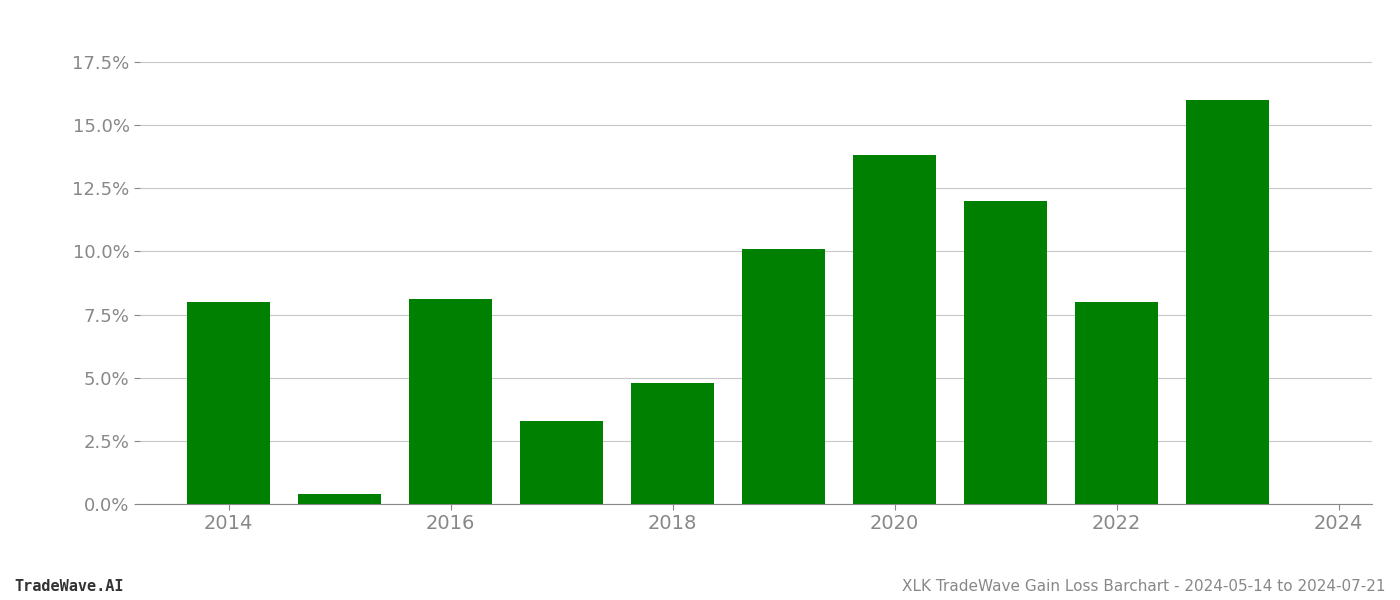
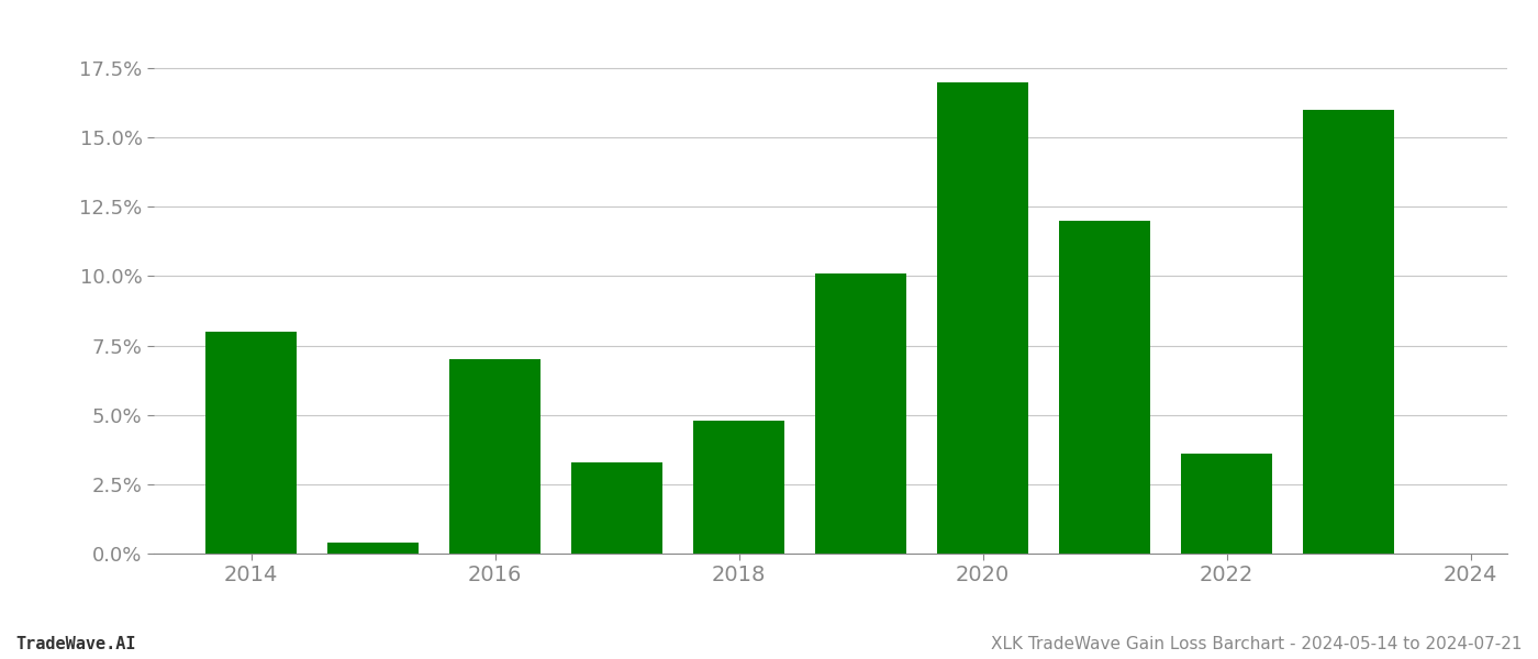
2016: 8.1% -> 7.0%
2020: 13.8% -> 17.0%
2022: 8.0% -> 3.6%
